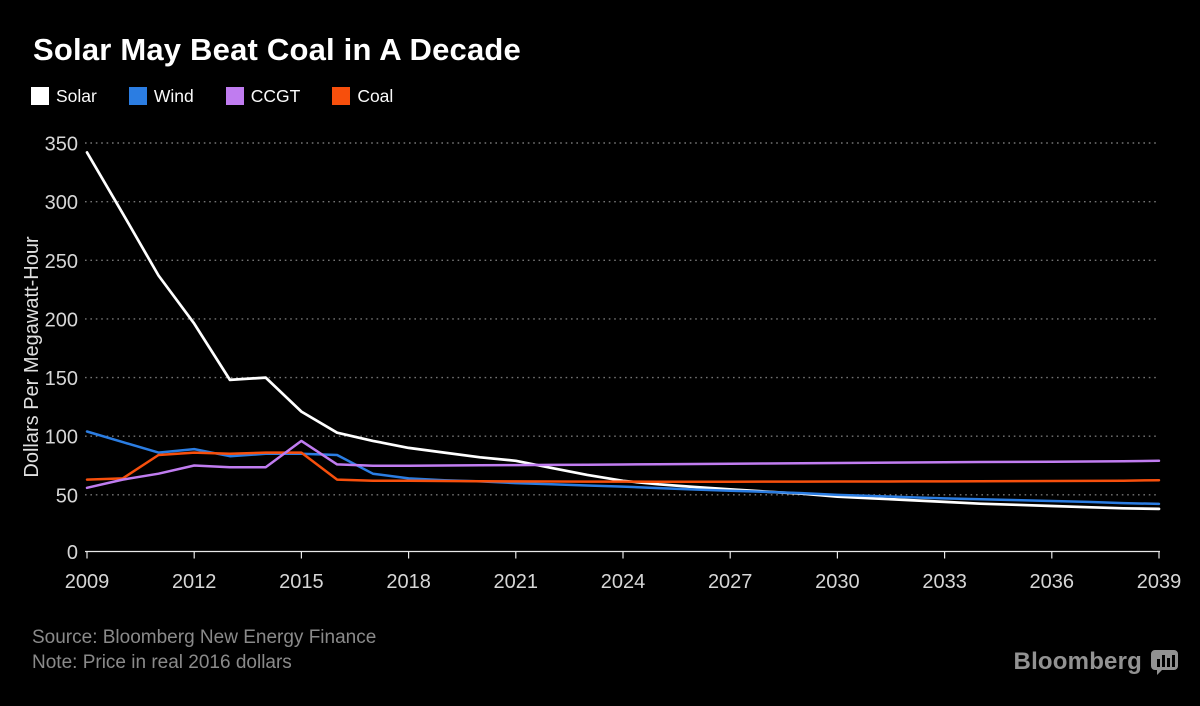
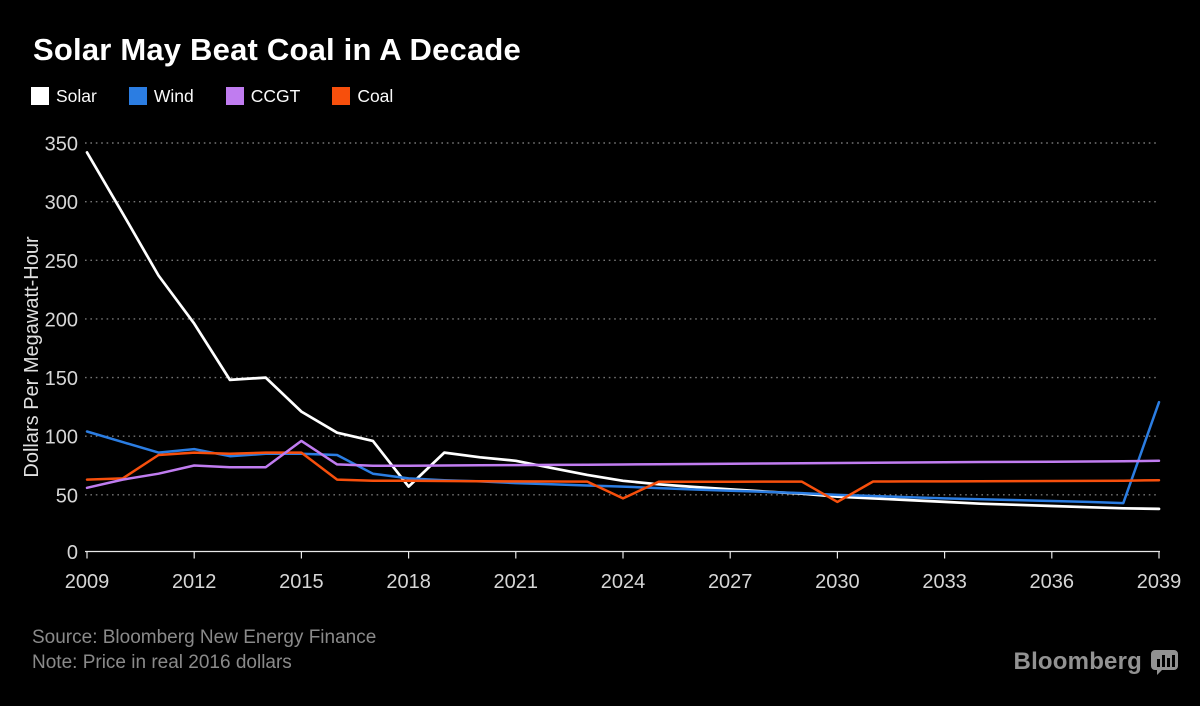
Solar/2018: 90 -> 57
Coal/2024: 61 -> 47
Coal/2030: 61 -> 44
Wind/2039: 42 -> 129
